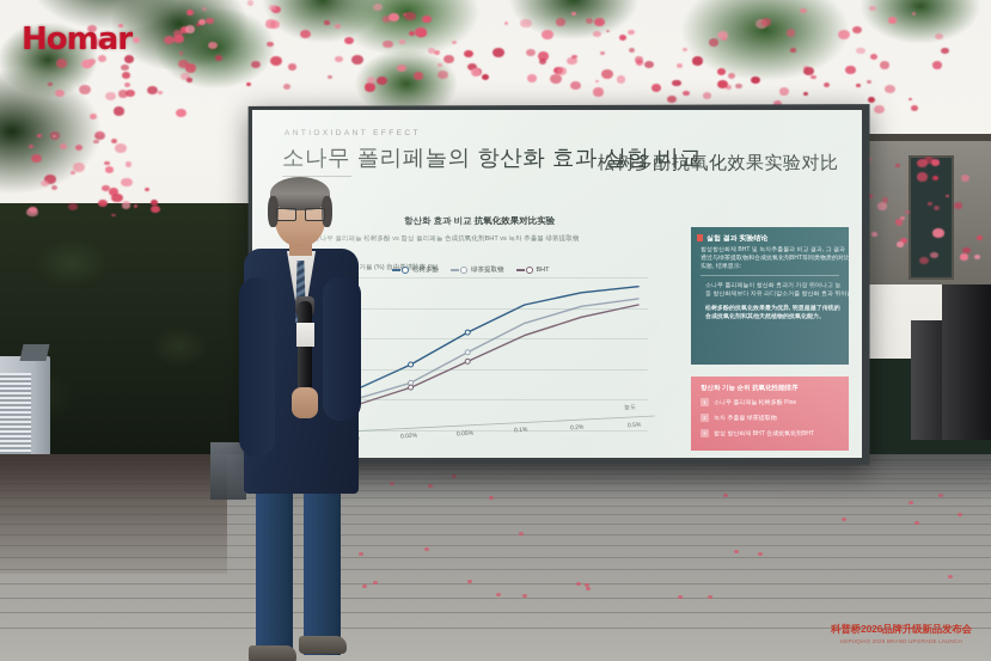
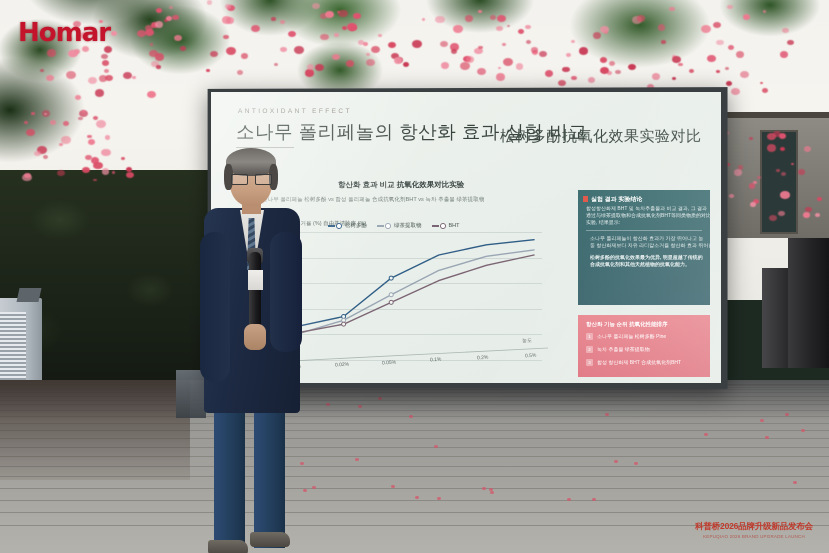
BHT/0.01%: 16 -> 21
松树多酚/0.02%: 43 -> 34
